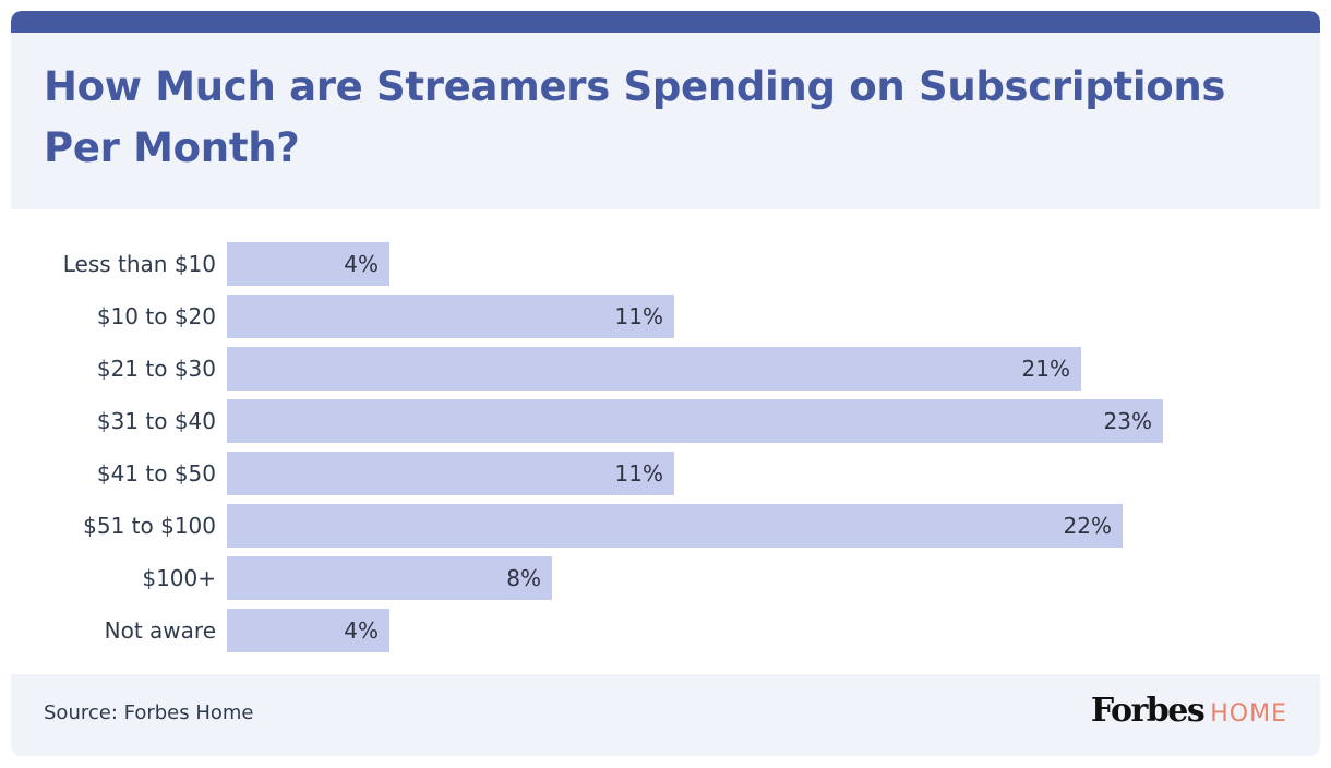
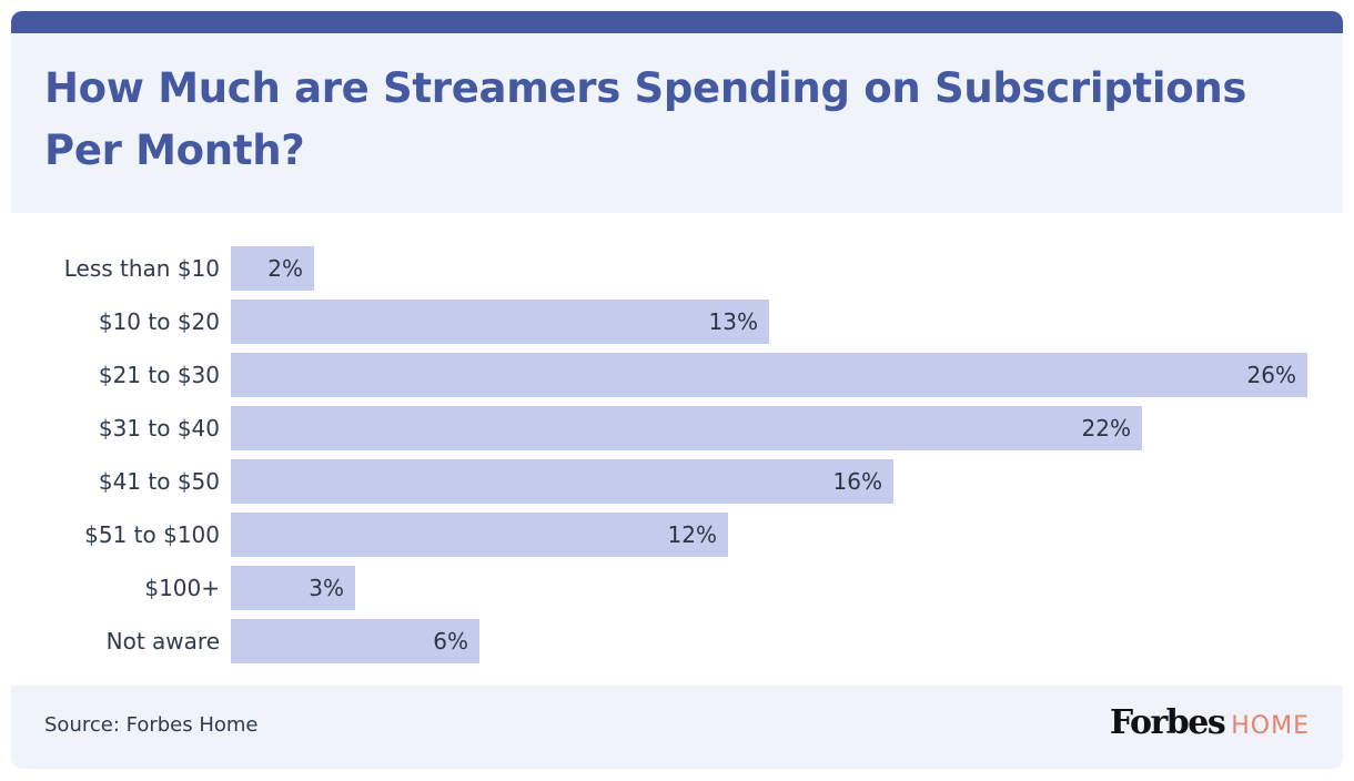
Less than $10: 4% -> 2%
$10 to $20: 11% -> 13%
$21 to $30: 21% -> 26%
$31 to $40: 23% -> 22%
$41 to $50: 11% -> 16%
$51 to $100: 22% -> 12%
$100+: 8% -> 3%
Not aware: 4% -> 6%
